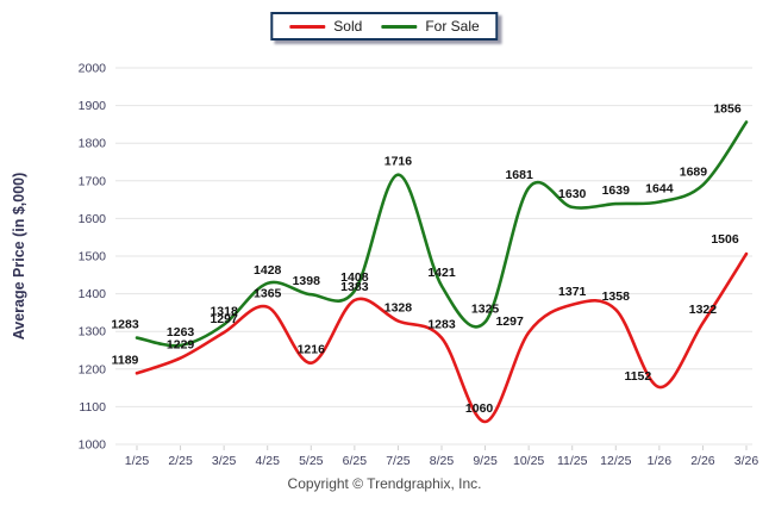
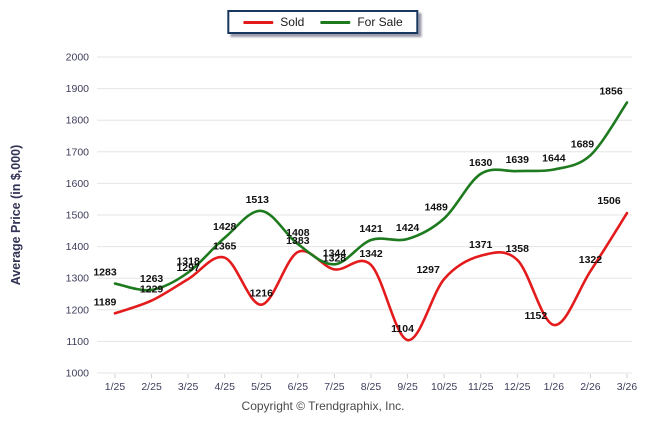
For Sale/5/25: 1398 -> 1513
For Sale/7/25: 1716 -> 1344
Sold/8/25: 1283 -> 1342
Sold/9/25: 1060 -> 1104
For Sale/9/25: 1325 -> 1424
For Sale/10/25: 1681 -> 1489
